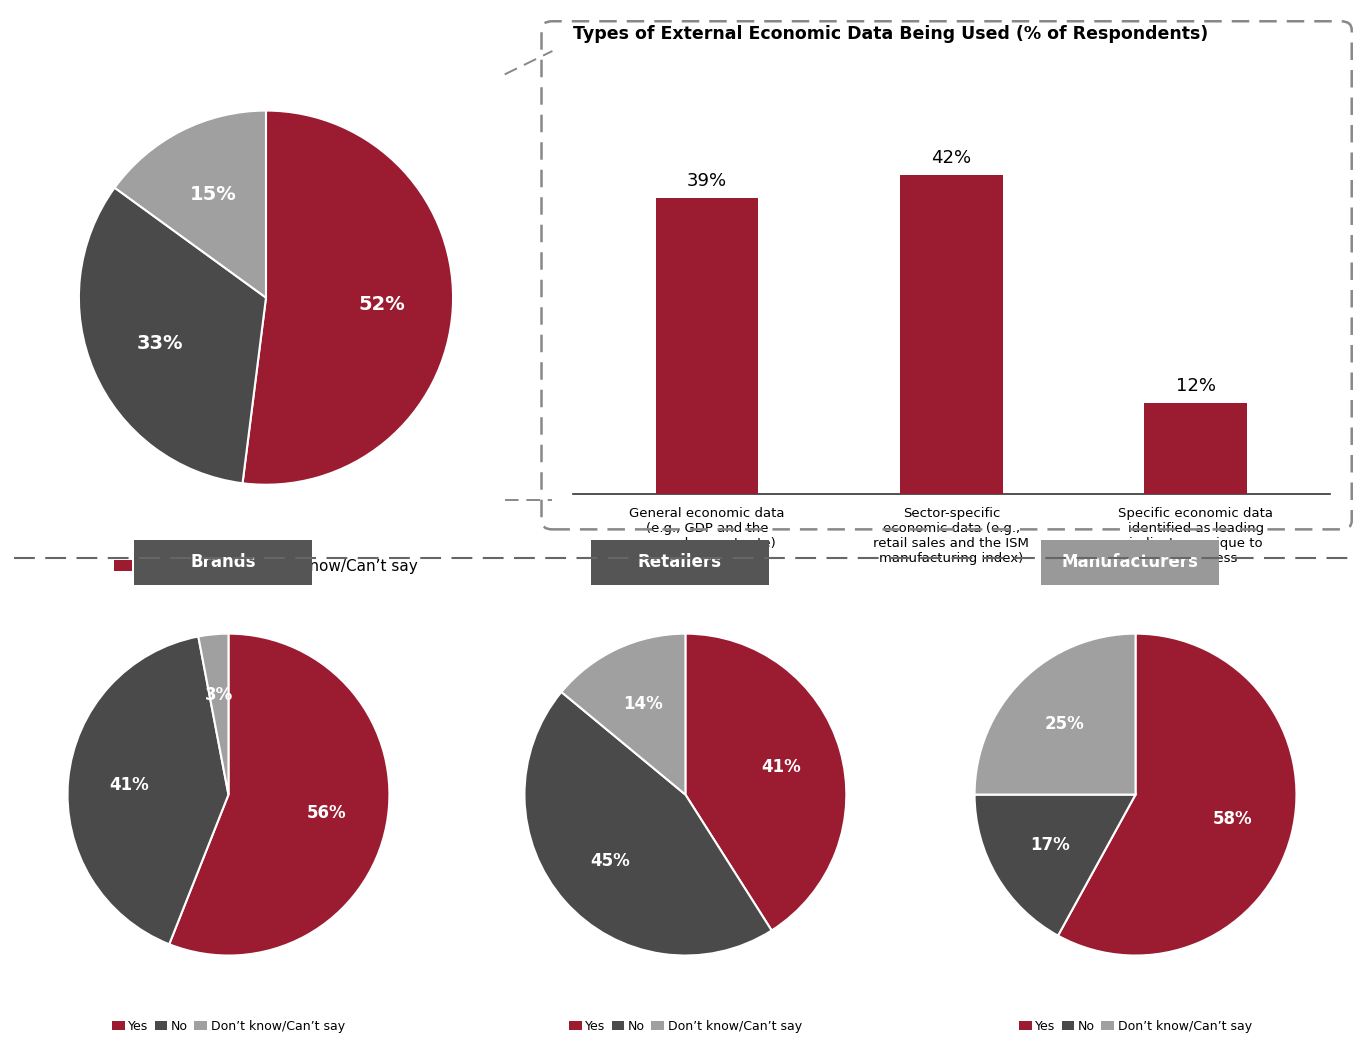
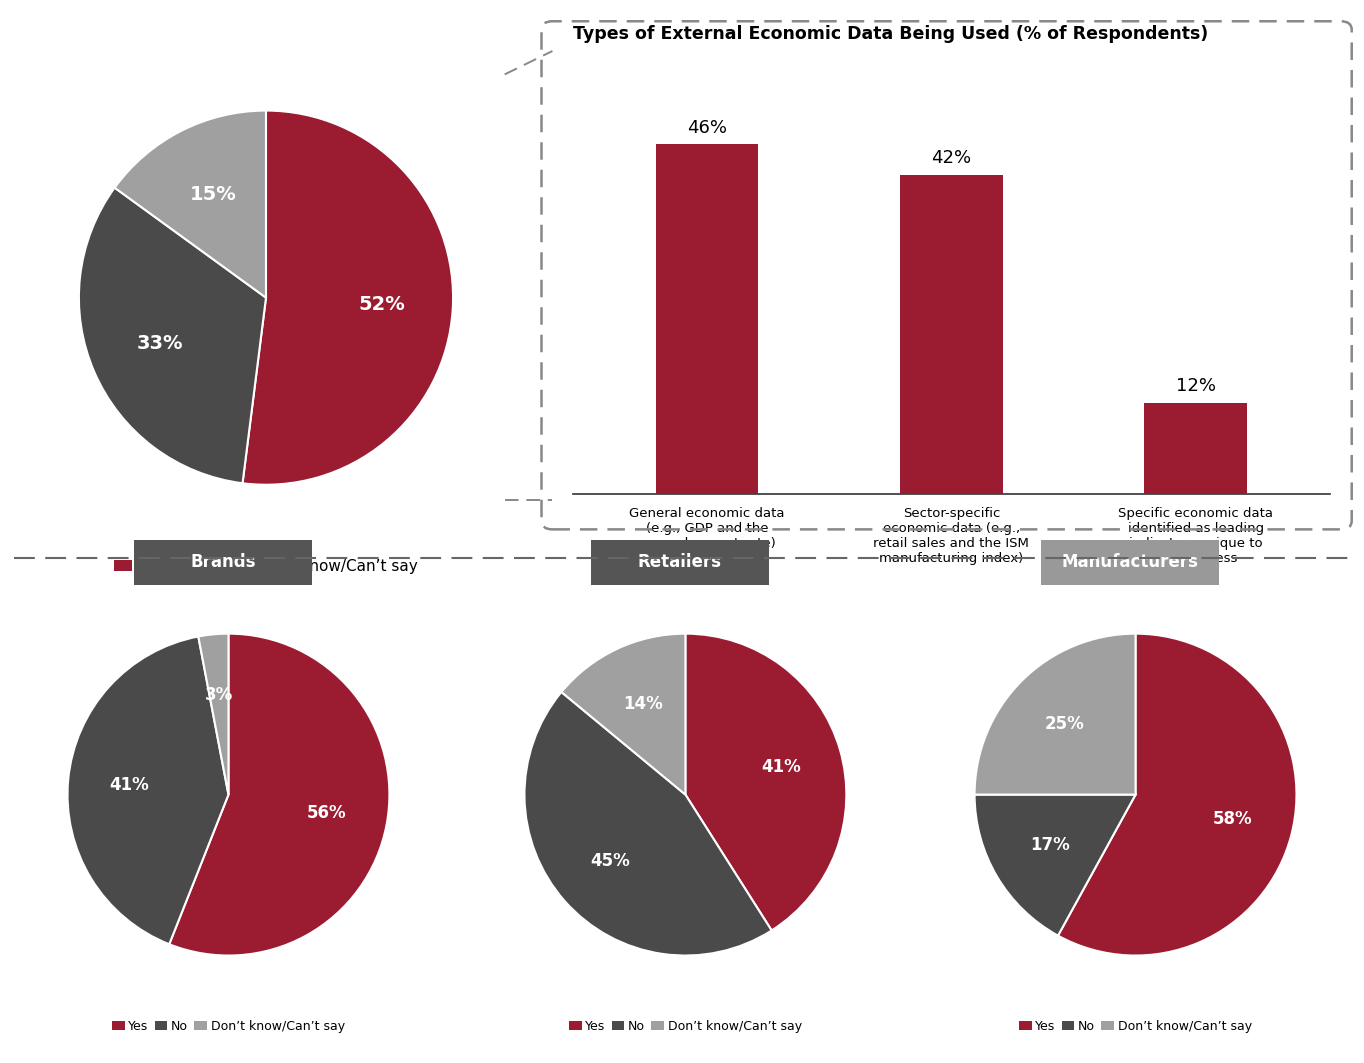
General economic data (e.g., GDP and the unemployment rate): 39% -> 46%
